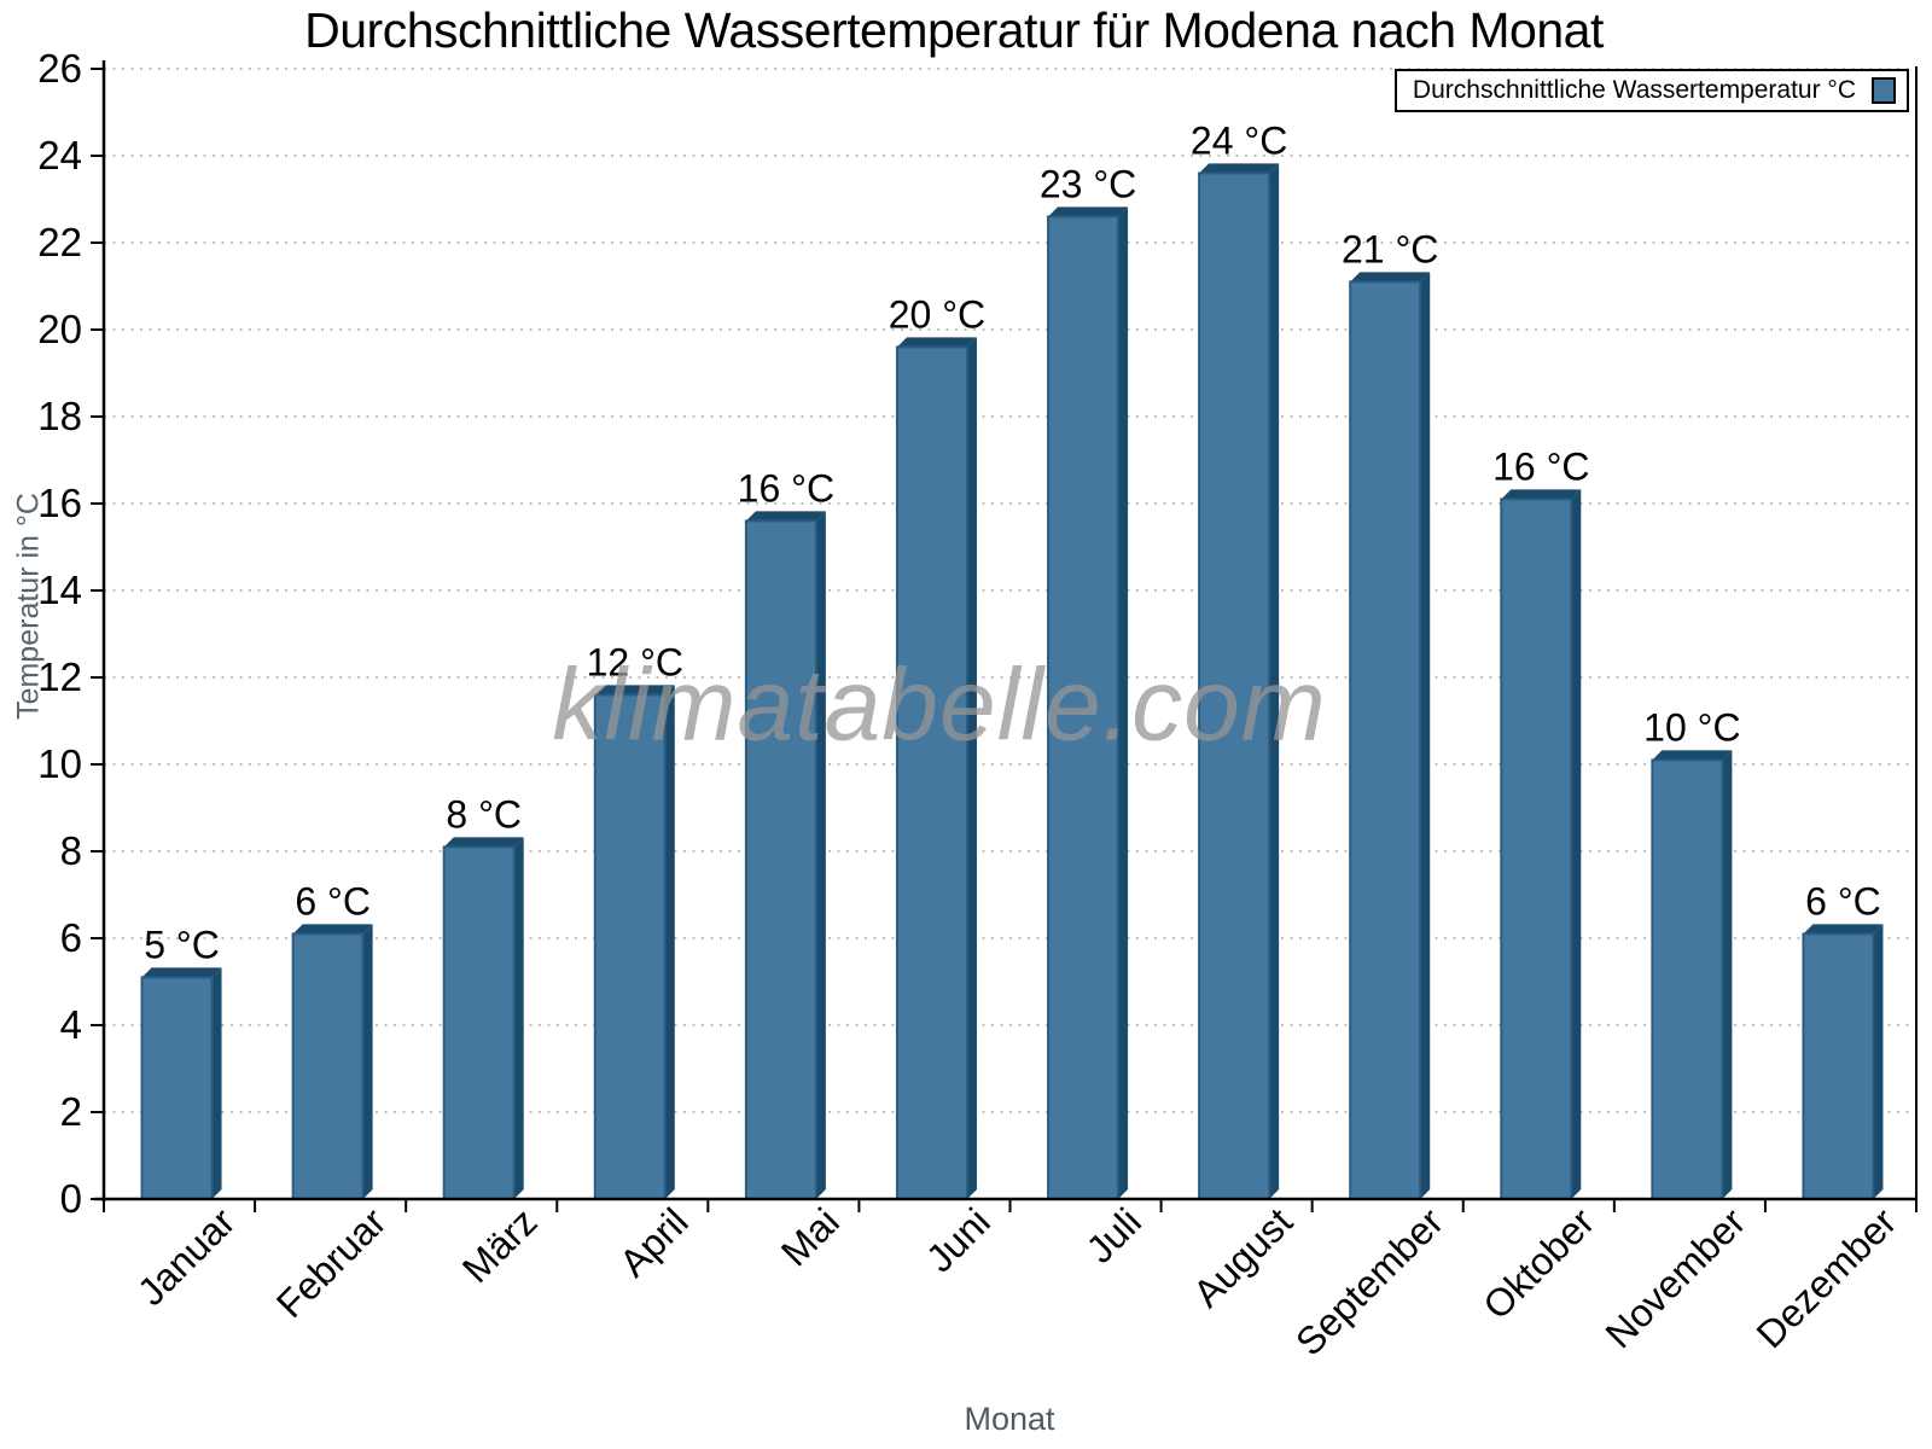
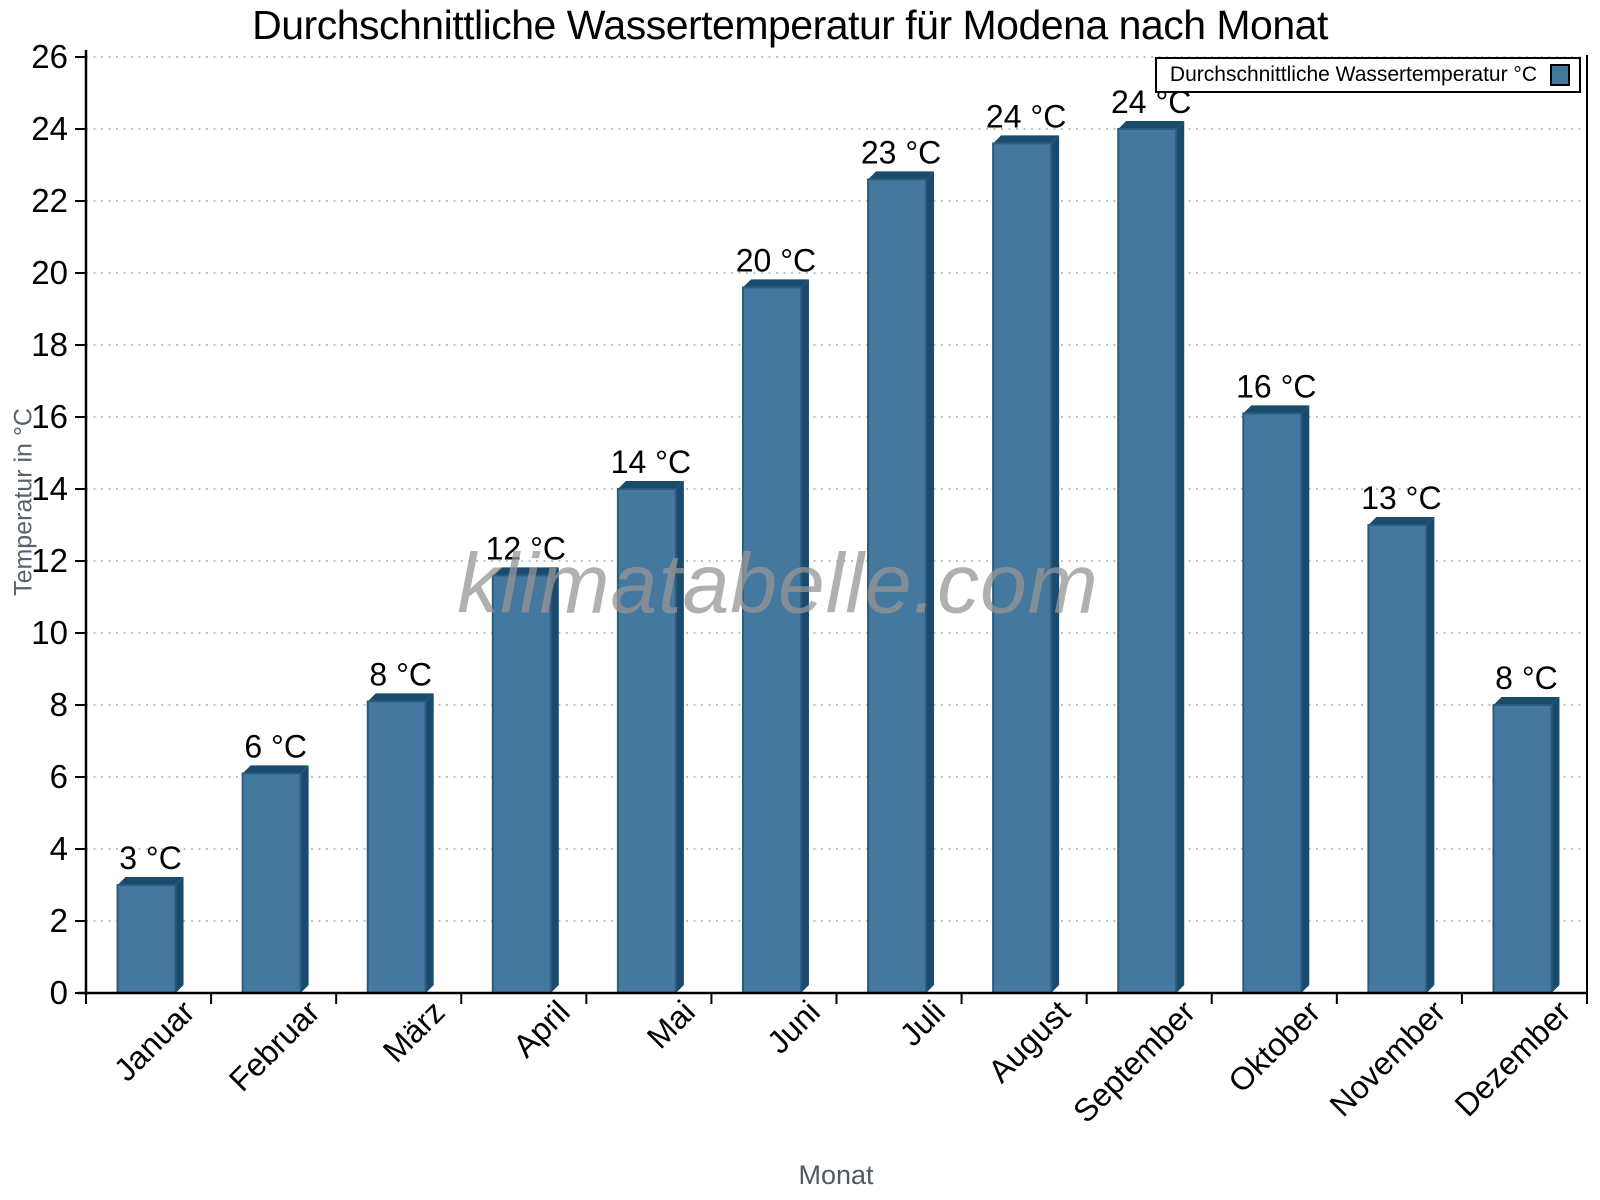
Januar: 5 -> 3
Mai: 16 -> 14
September: 21 -> 24
November: 10 -> 13
Dezember: 6 -> 8
